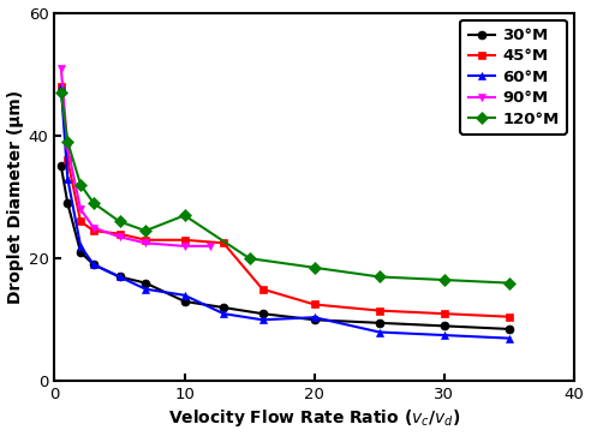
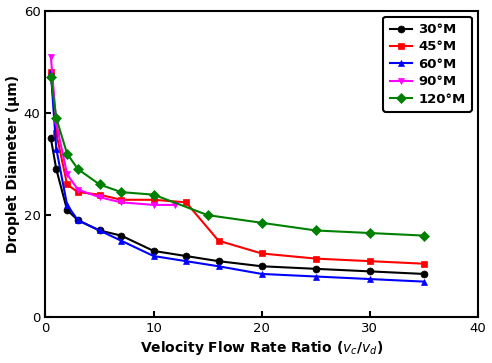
60°M/10: 14.0 -> 12.0
120°M/10: 27.0 -> 24.0
60°M/20: 10.4 -> 8.5
